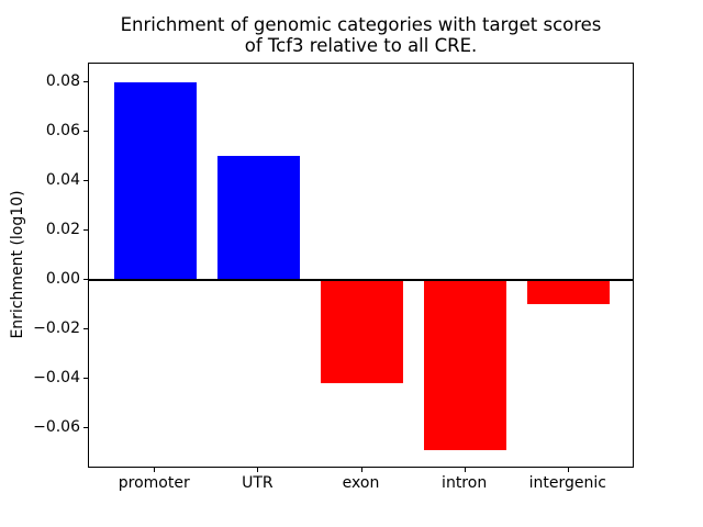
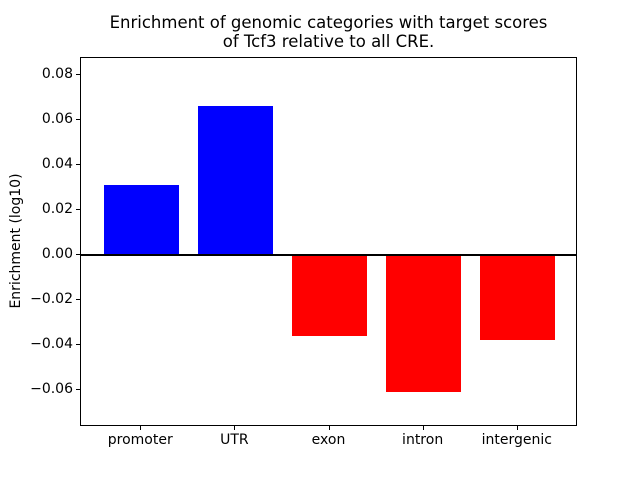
promoter: 0.080 -> 0.031
UTR: 0.050 -> 0.066
exon: -0.042 -> -0.036
intron: -0.069 -> -0.061
intergenic: -0.010 -> -0.038
